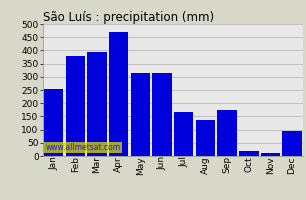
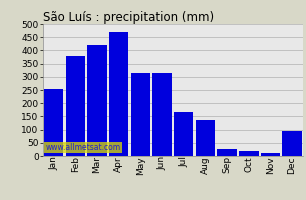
Mar: 395 -> 420
Sep: 175 -> 25
